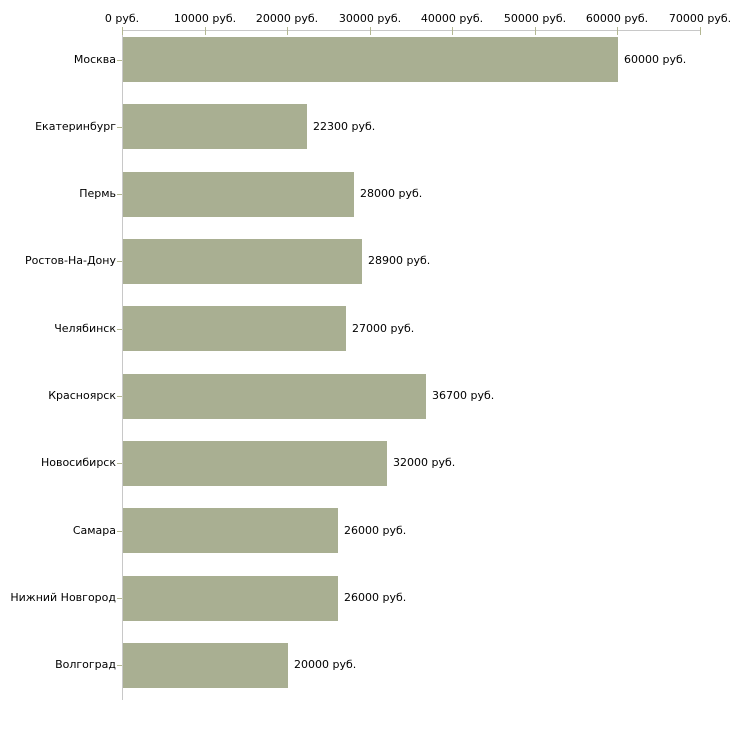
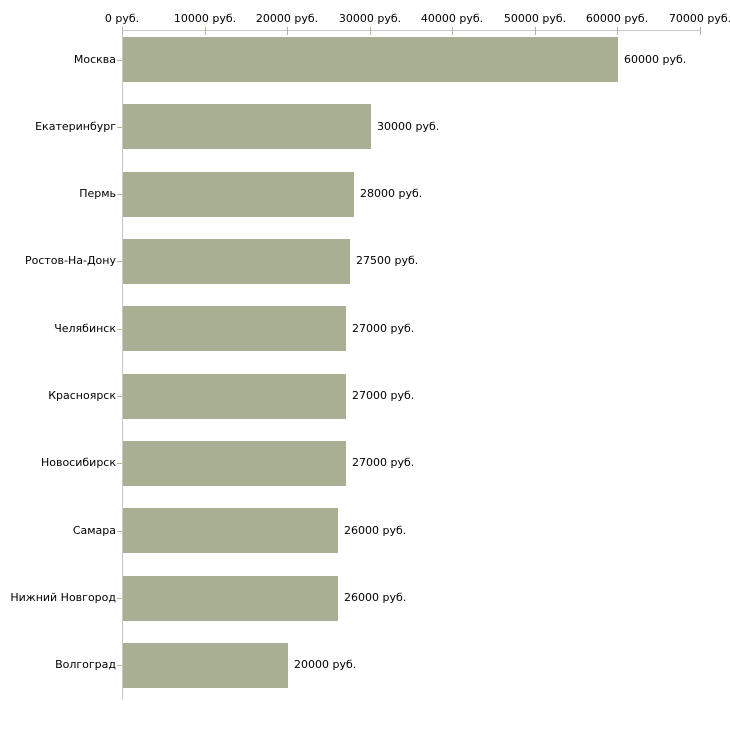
Екатеринбург: 22300 -> 30000
Ростов-На-Дону: 28900 -> 27500
Красноярск: 36700 -> 27000
Новосибирск: 32000 -> 27000
